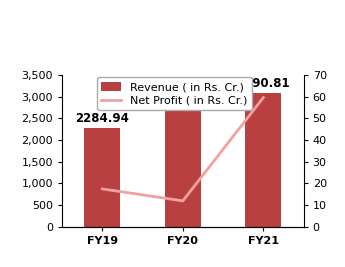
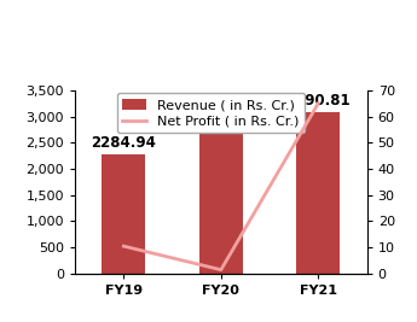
Net Profit ( in Rs. Cr.)/FY19: 17.5 -> 10.5
Net Profit ( in Rs. Cr.)/FY20: 12.0 -> 1.5
Net Profit ( in Rs. Cr.)/FY21: 59.5 -> 65.0
